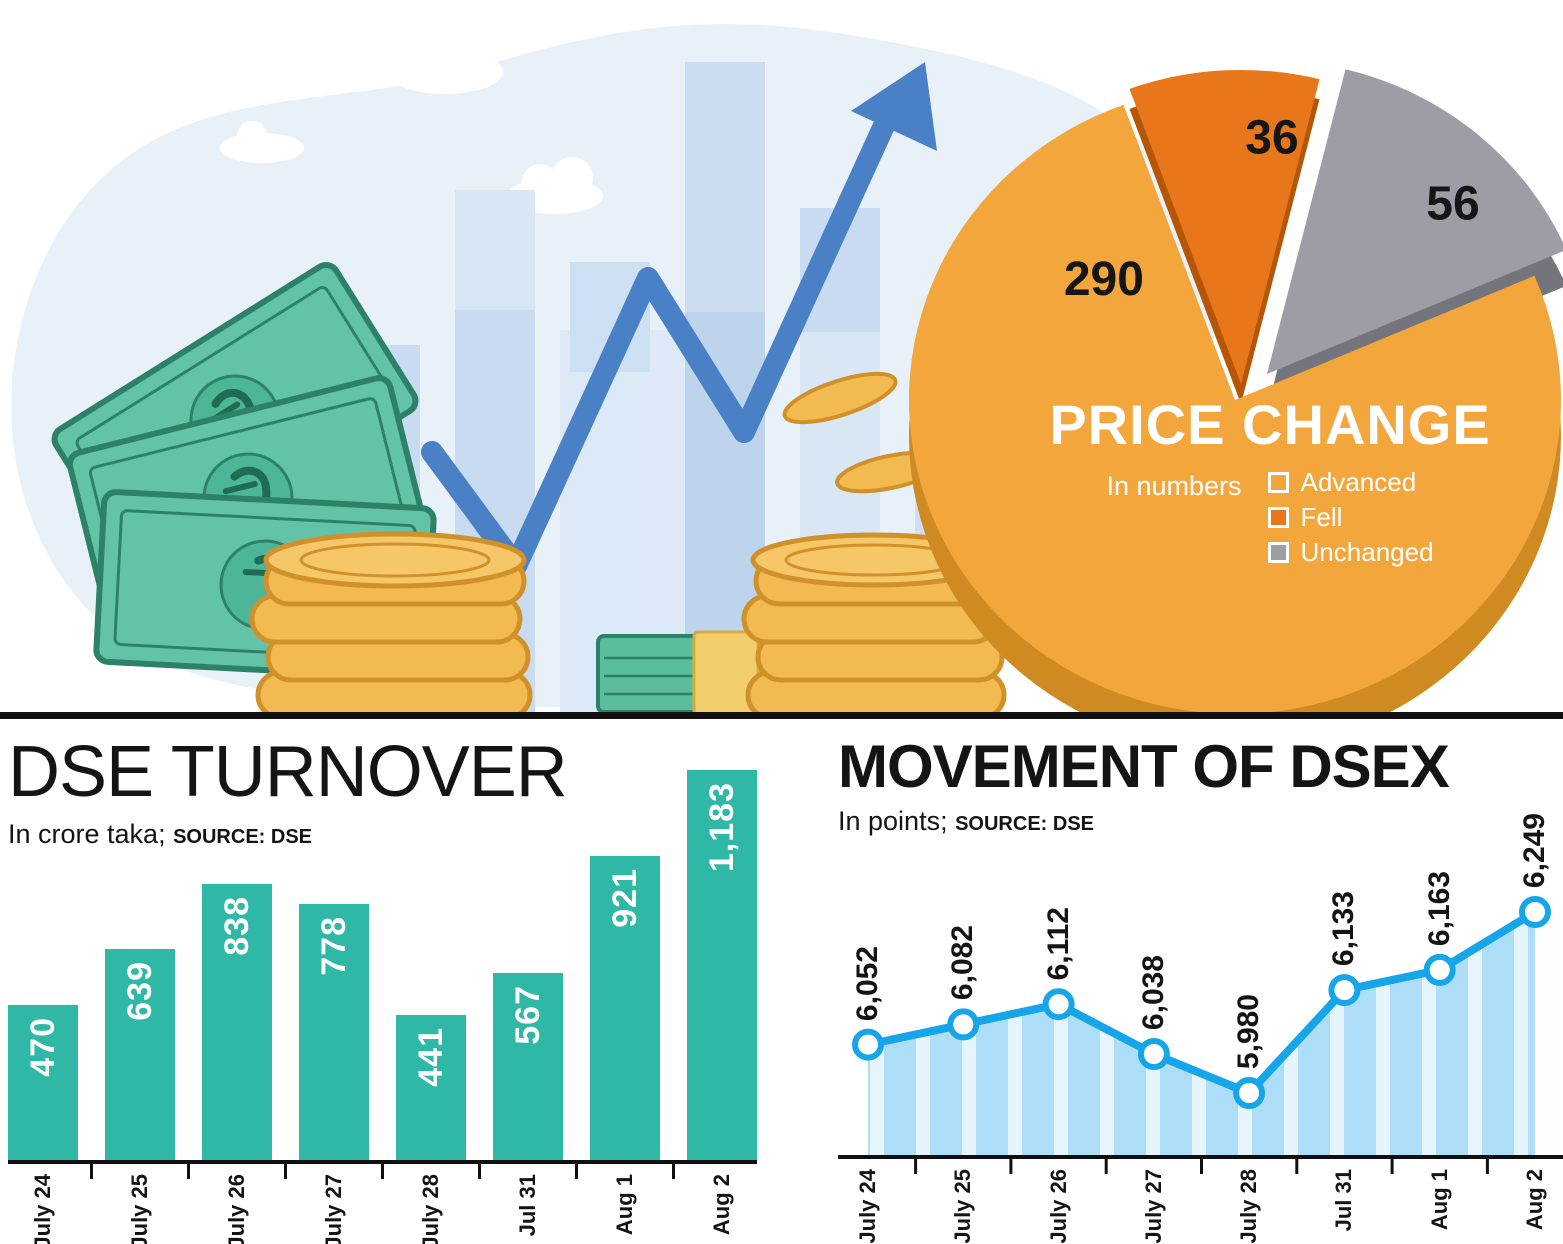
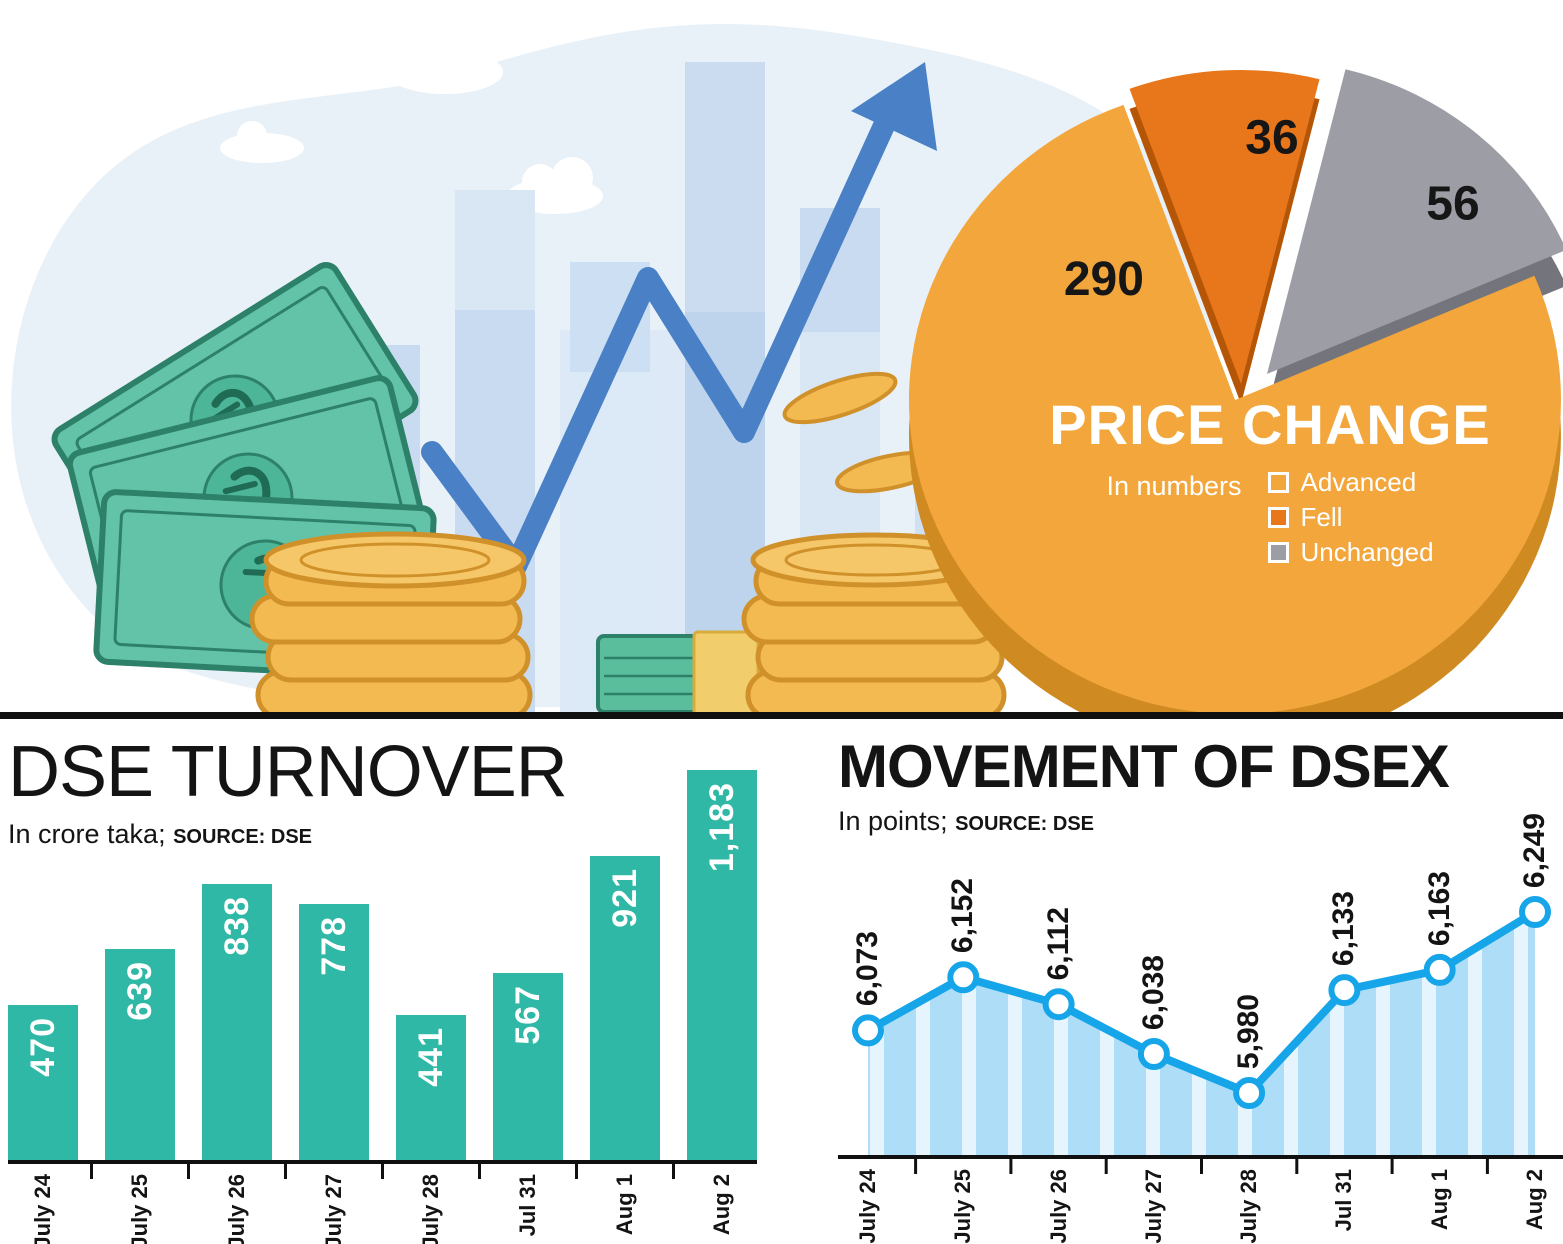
MOVEMENT OF DSEX/July 24: 6,052 -> 6,073
MOVEMENT OF DSEX/July 25: 6,082 -> 6,152
